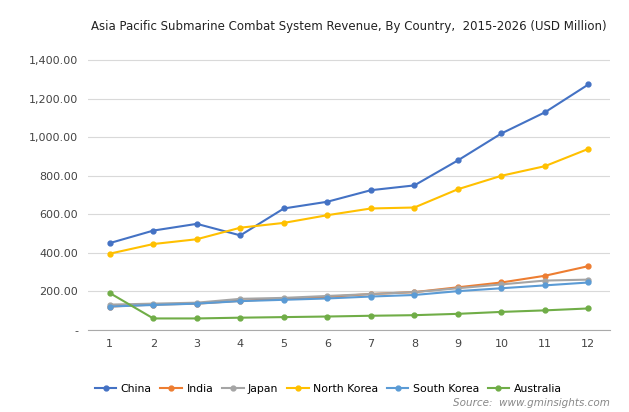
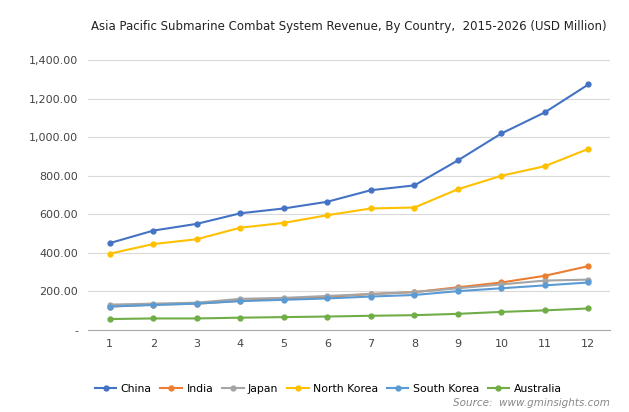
Australia/1: 190 -> 60
China/4: 490 -> 600
